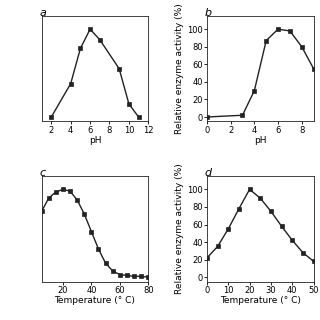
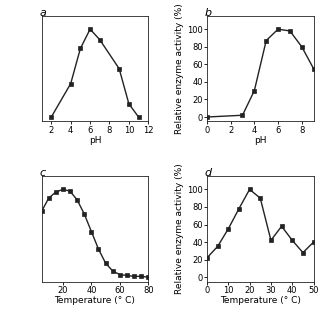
30: 75 -> 42
50: 18 -> 40
